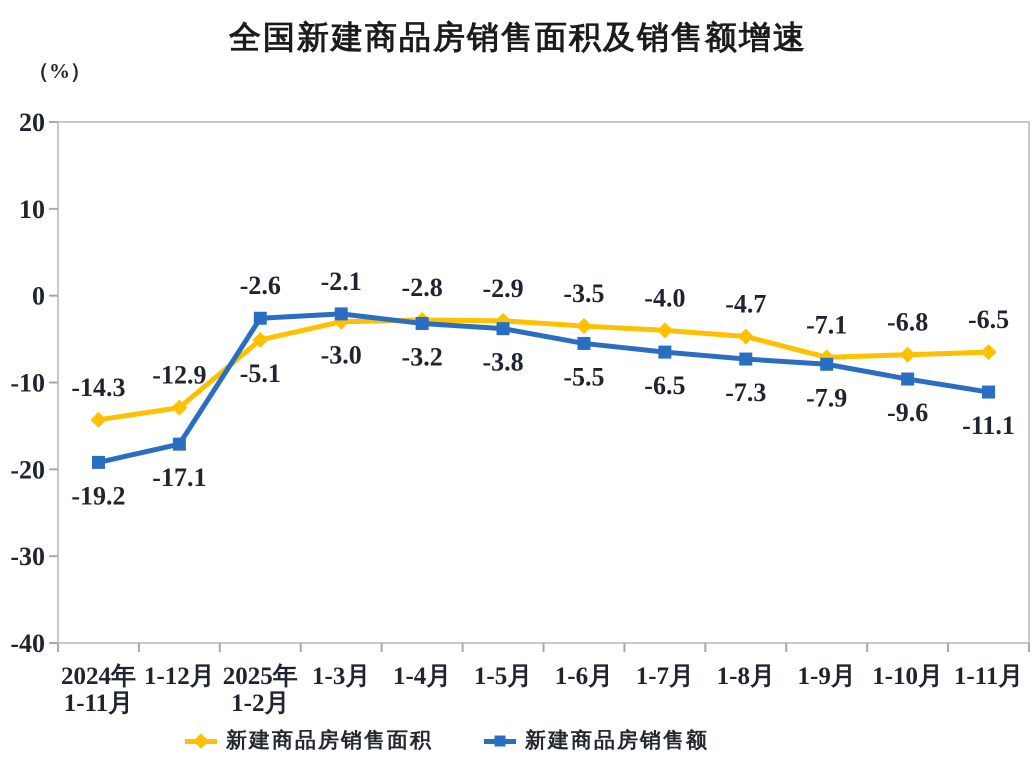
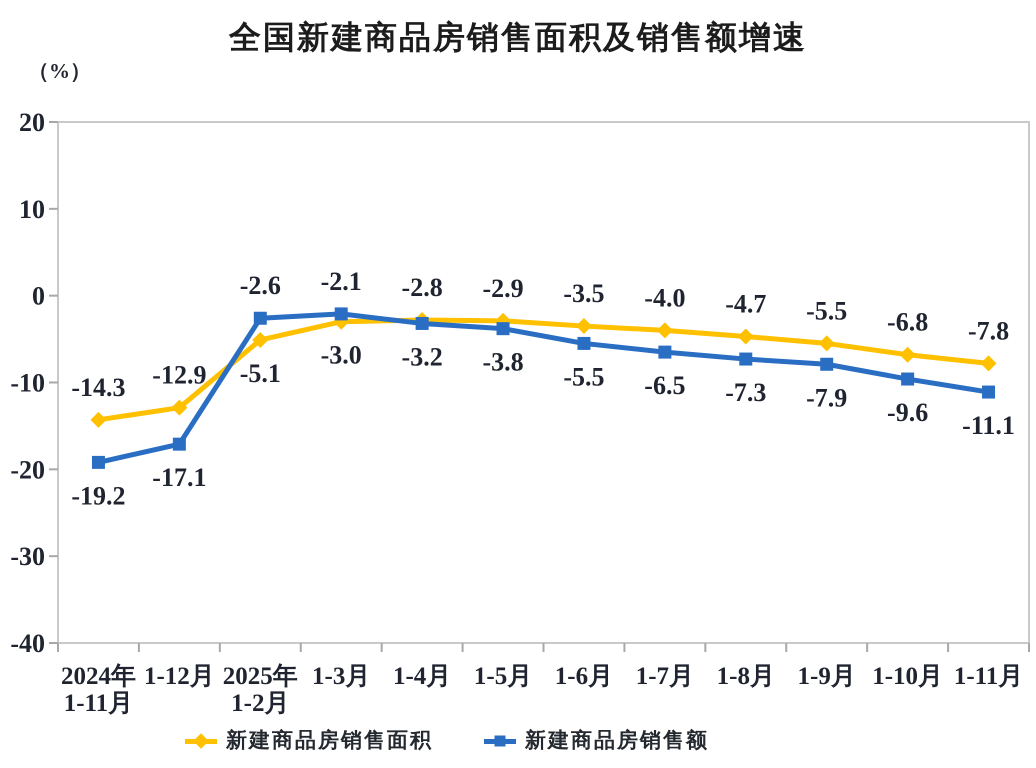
新建商品房销售面积/1-9月: -7.1 -> -5.5
新建商品房销售面积/1-11月: -6.5 -> -7.8
